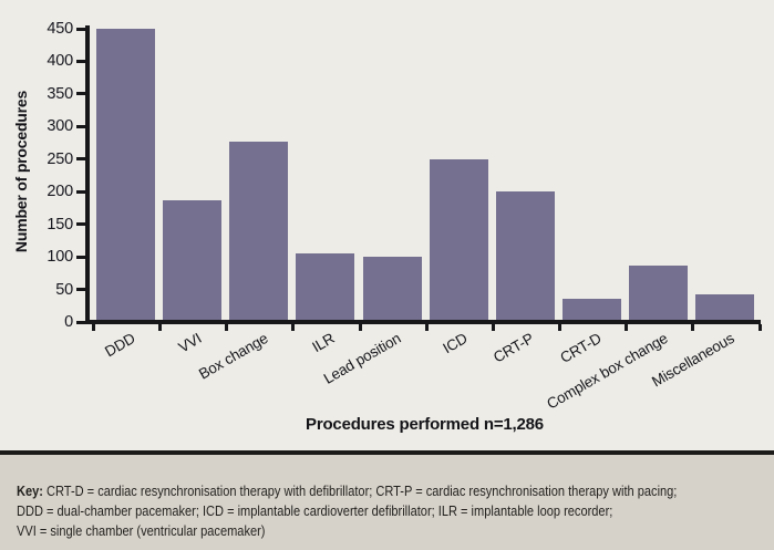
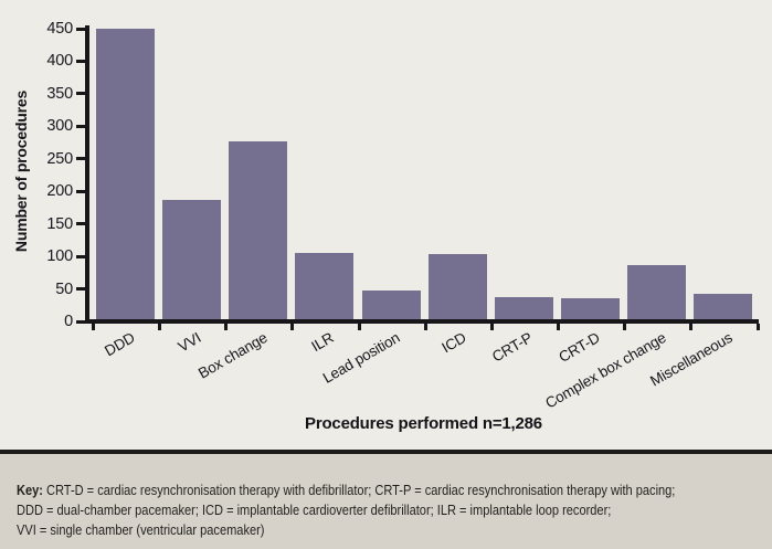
Lead position: 100 -> 50
ICD: 250 -> 100
CRT-P: 200 -> 40
